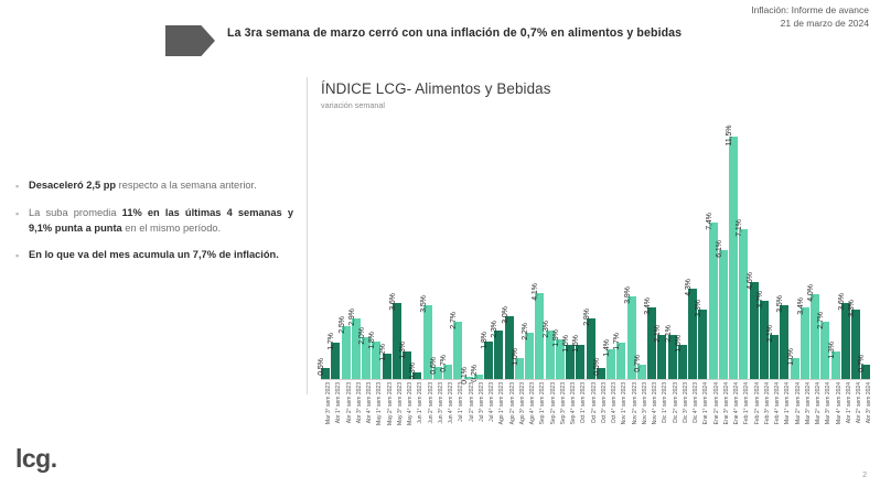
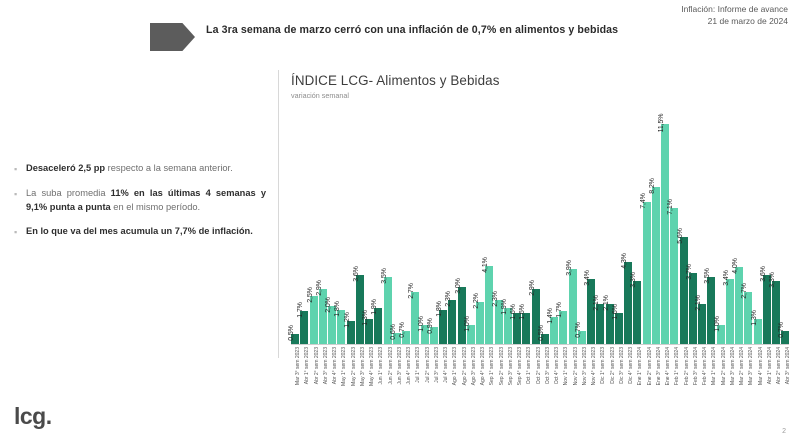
Jun 1° sem 2023: 0,3% -> 1,9%
Jul 2° sem 2023: 0,1% -> 1,0%
Jul 3° sem 2023: 0,2% -> 0,9%
Ene 3° sem 2024: 6,1% -> 8,2%
Feb 2° sem 2024: 4,6% -> 5,6%
